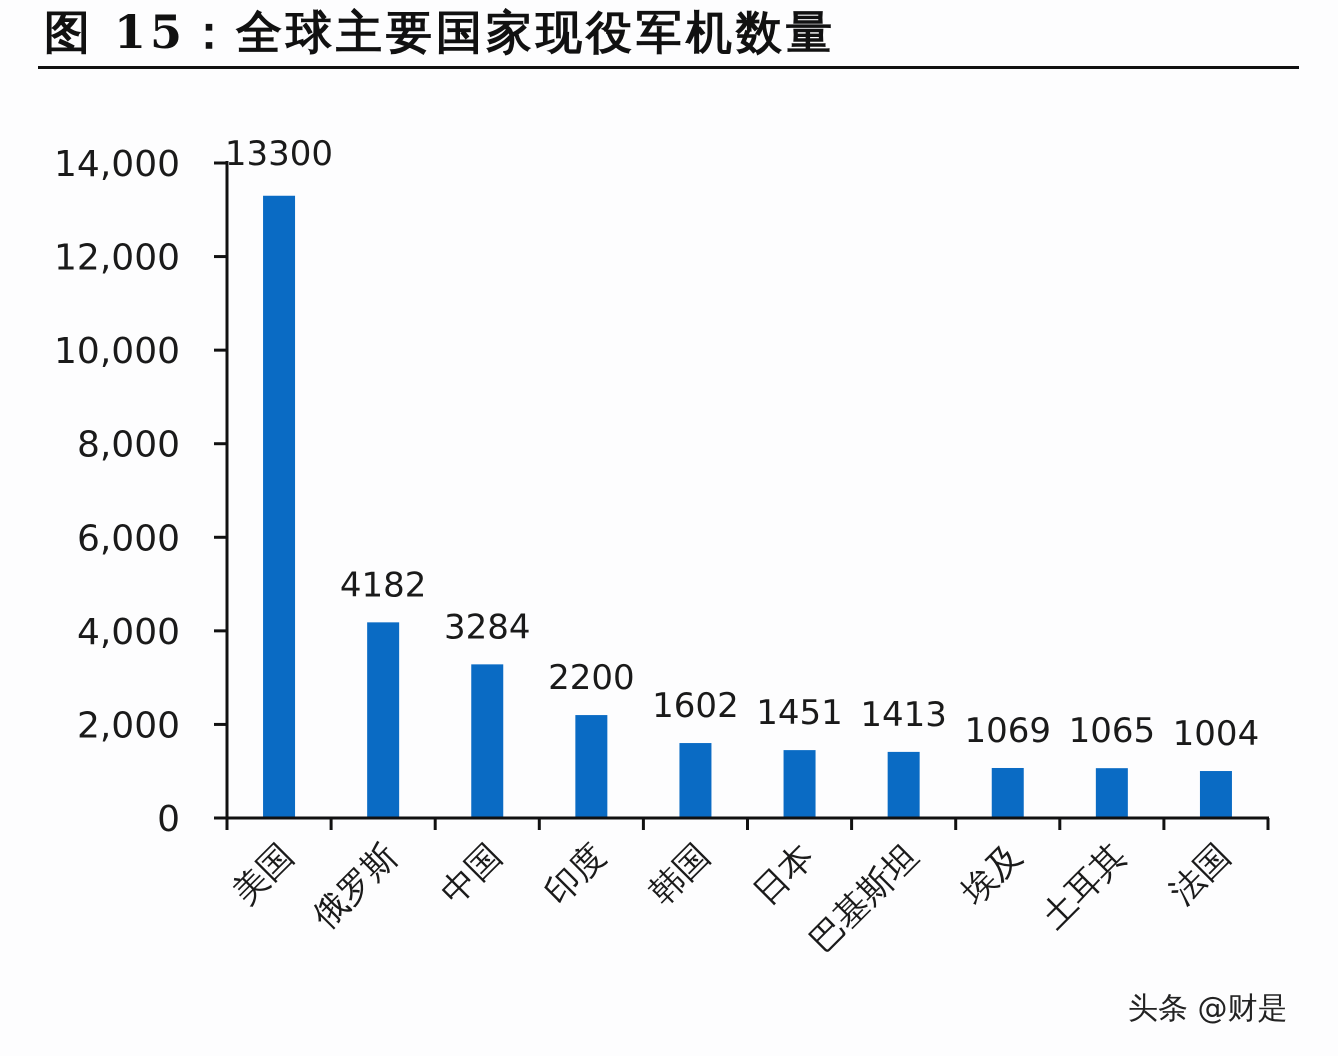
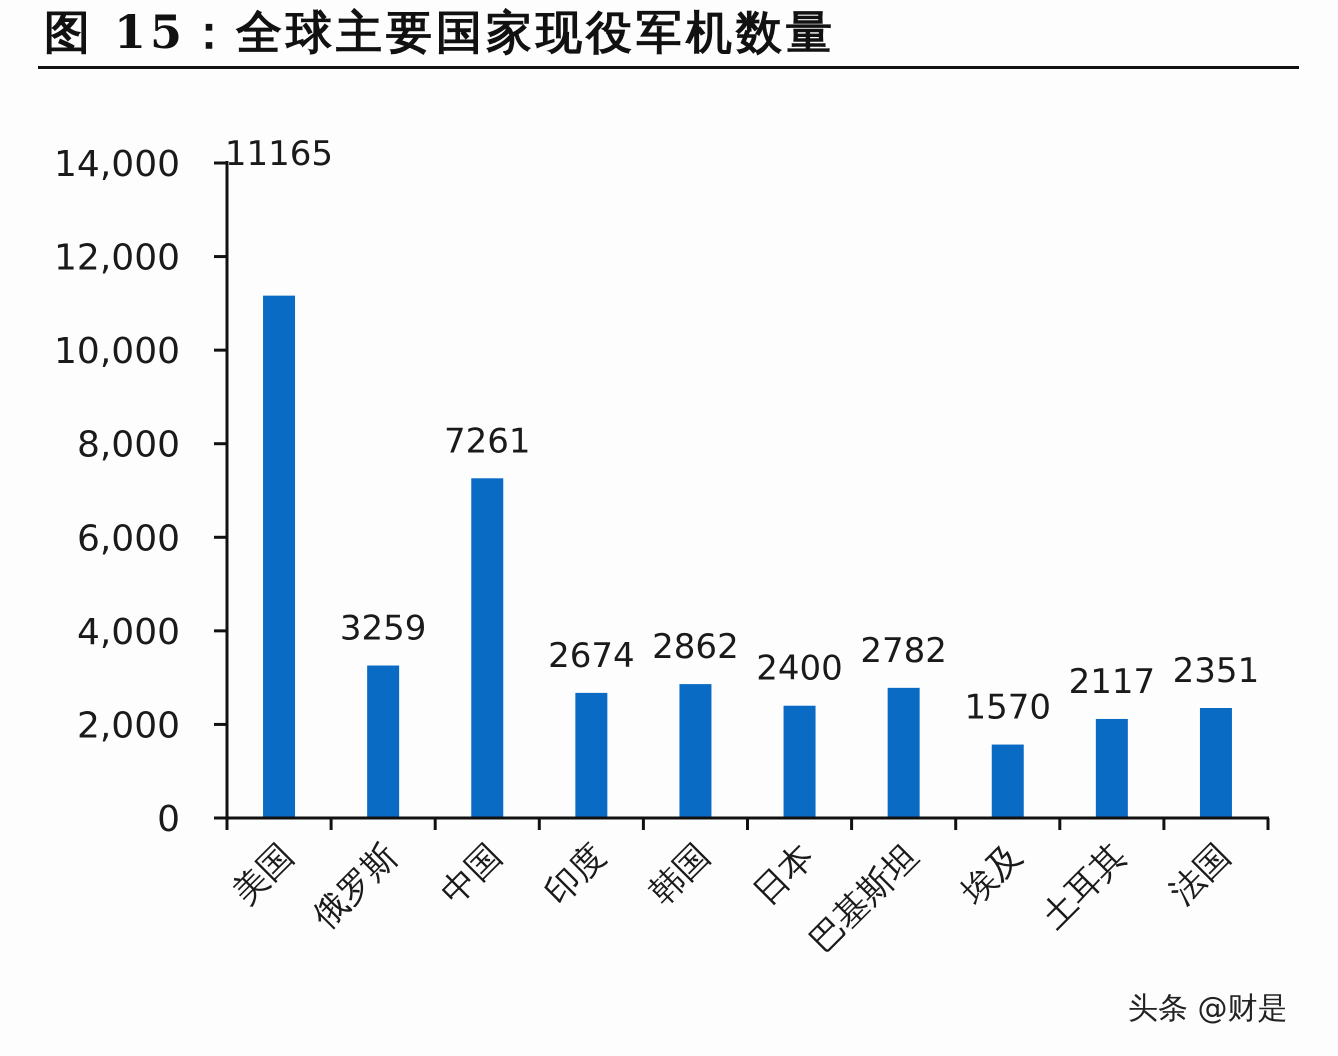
美国: 13300 -> 11165
俄罗斯: 4182 -> 3259
中国: 3284 -> 7261
印度: 2200 -> 2674
韩国: 1602 -> 2862
日本: 1451 -> 2400
巴基斯坦: 1413 -> 2782
埃及: 1069 -> 1570
土耳其: 1065 -> 2117
法国: 1004 -> 2351
